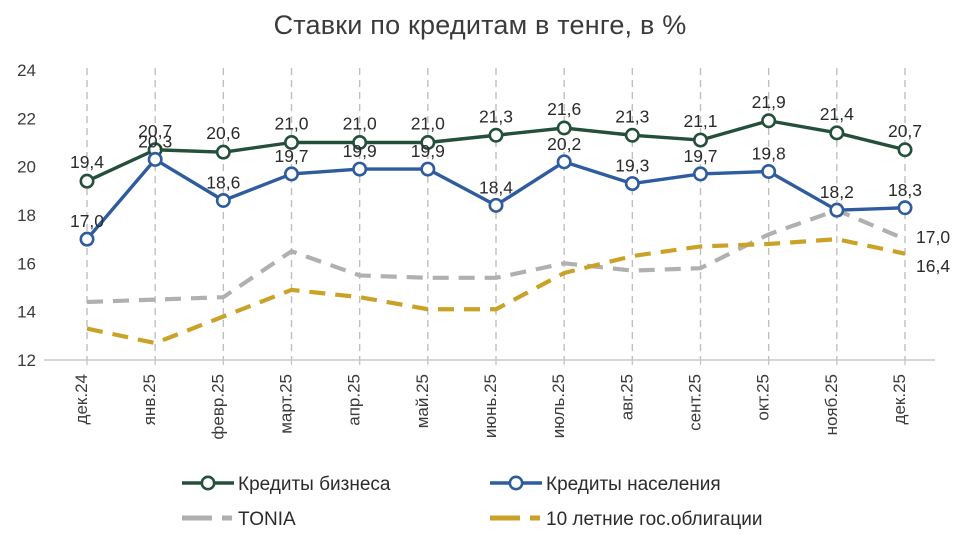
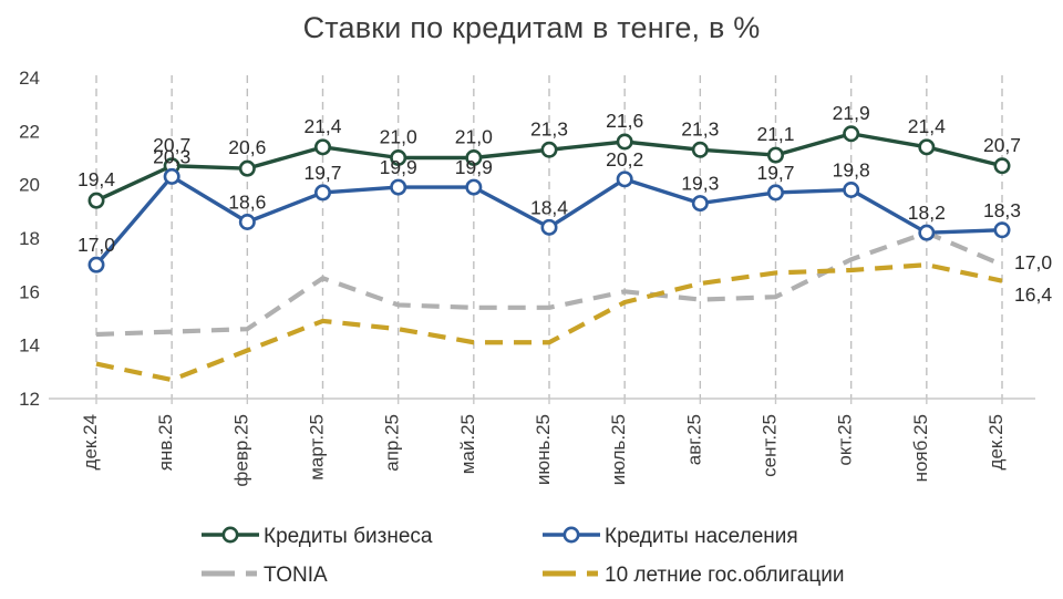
Кредиты бизнеса/март.25: 21,0 -> 21,4
